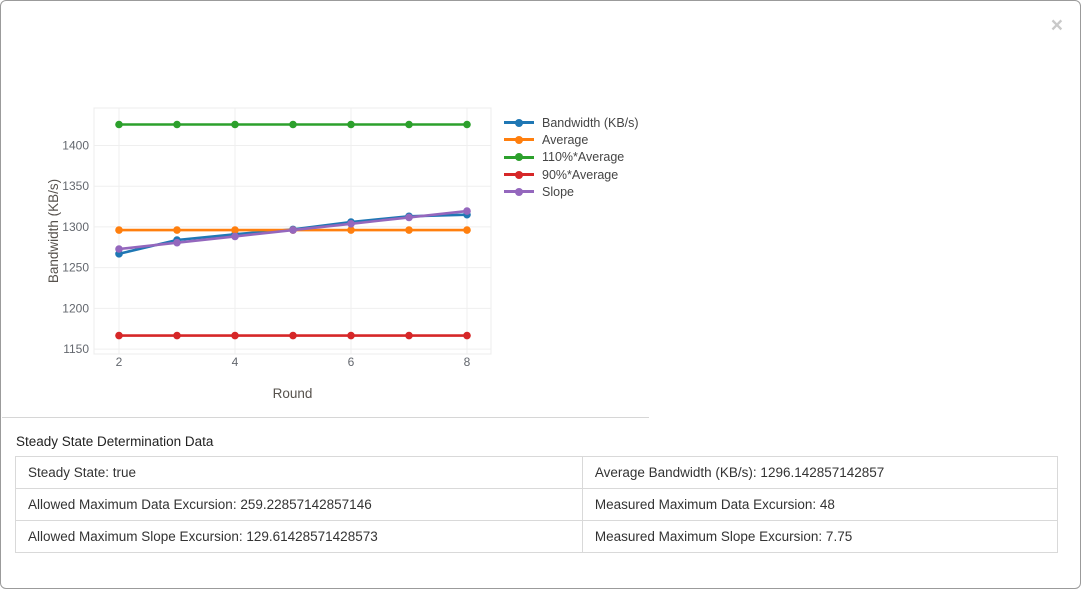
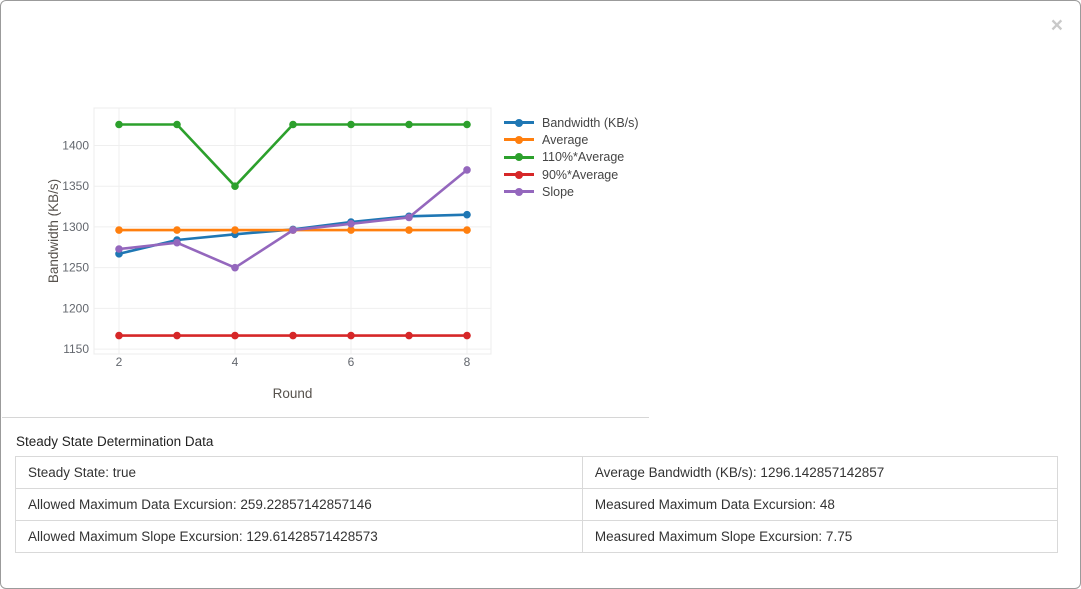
110%*Average/4: 1430 -> 1350
Slope/4: 1290 -> 1250
Slope/8: 1320 -> 1370
